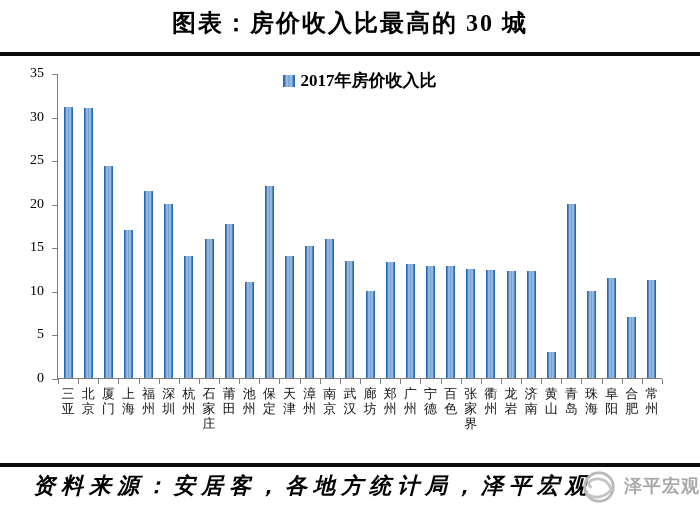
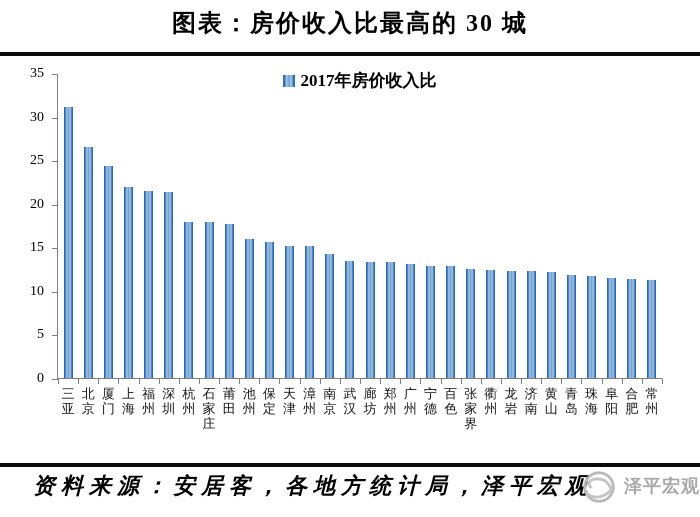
北京: 31 -> 26
上海: 17 -> 22
深圳: 20 -> 21
杭州: 14 -> 18
石家庄: 16 -> 18
池州: 11 -> 16
保定: 22 -> 16
天津: 14 -> 15
南京: 16 -> 14
廊坊: 10 -> 13
黄山: 3 -> 12
青岛: 20 -> 12
珠海: 10 -> 12
合肥: 7 -> 11
